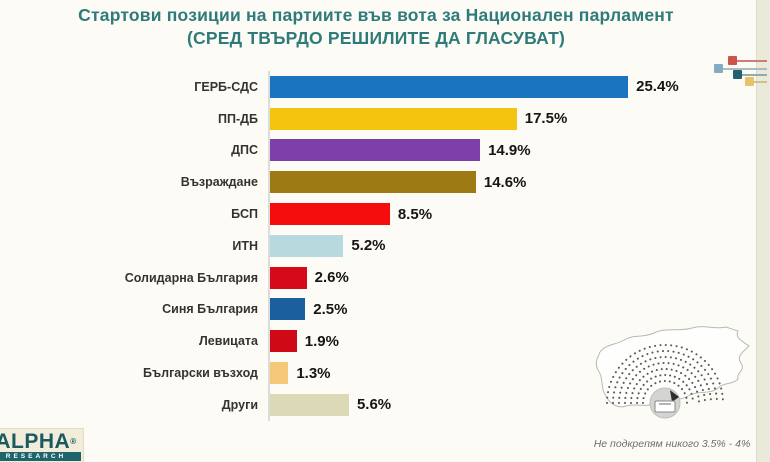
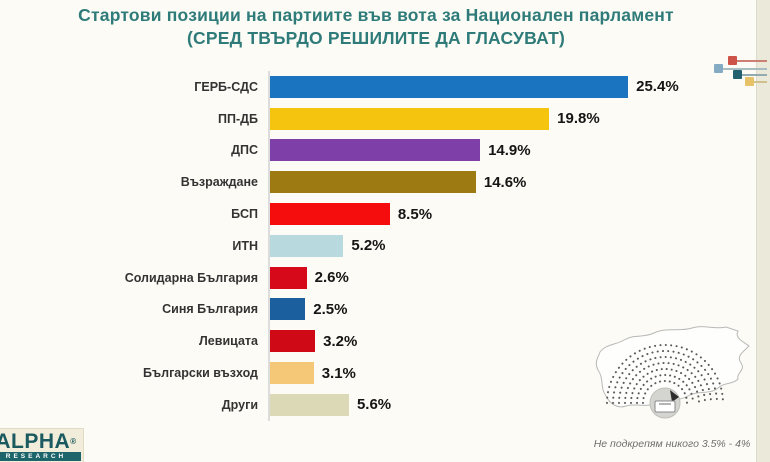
ПП-ДБ: 17.5% -> 19.8%
Левицата: 1.9% -> 3.2%
Български възход: 1.3% -> 3.1%
